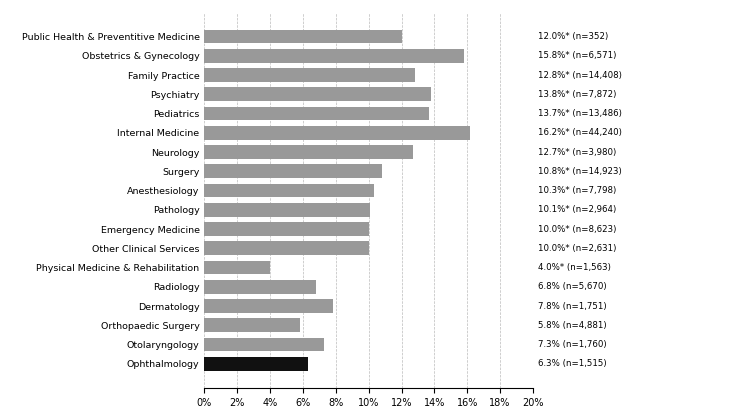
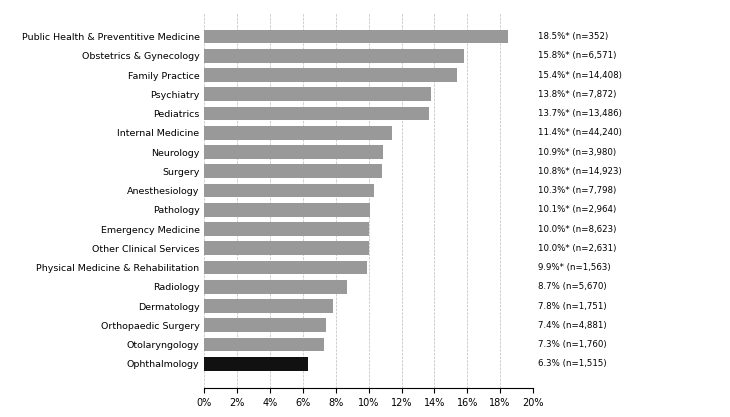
Public Health & Preventitive Medicine: 12.0%* -> 18.5%*
Family Practice: 12.8%* -> 15.4%*
Internal Medicine: 16.2%* -> 11.4%*
Neurology: 12.7%* -> 10.9%*
Physical Medicine & Rehabilitation: 4.0%* -> 9.9%*
Radiology: 6.8% -> 8.7%
Orthopaedic Surgery: 5.8% -> 7.4%
